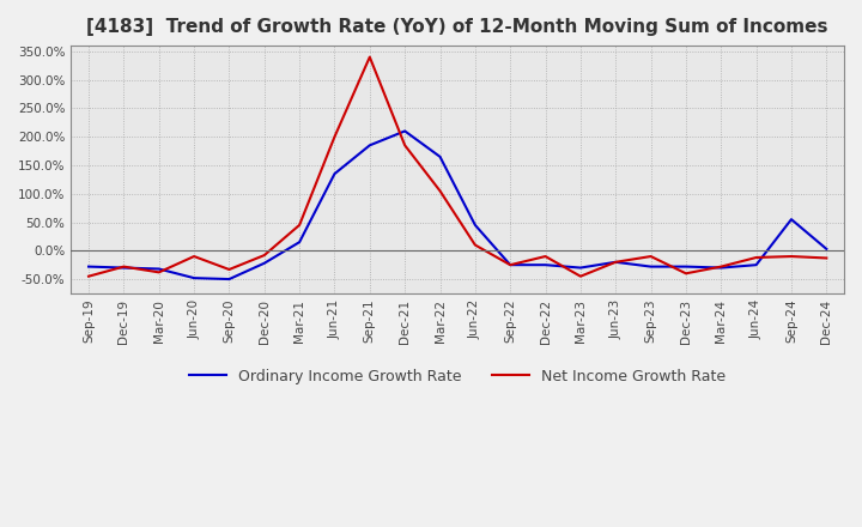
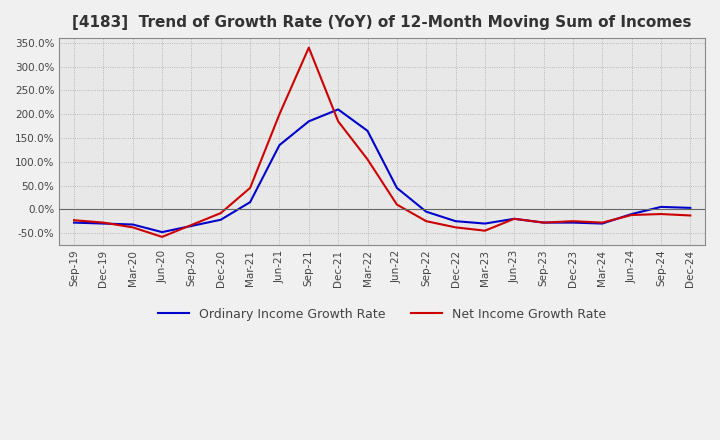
Net Income Growth Rate/Sep-19: -45% -> -23%
Net Income Growth Rate/Jun-20: -10% -> -58%
Ordinary Income Growth Rate/Sep-20: -50% -> -35%
Ordinary Income Growth Rate/Sep-22: -25% -> -5%
Net Income Growth Rate/Dec-22: -10% -> -38%
Net Income Growth Rate/Sep-23: -10% -> -28%
Net Income Growth Rate/Dec-23: -40% -> -25%
Ordinary Income Growth Rate/Jun-24: -25% -> -10%
Ordinary Income Growth Rate/Sep-24: 55% -> 5%
